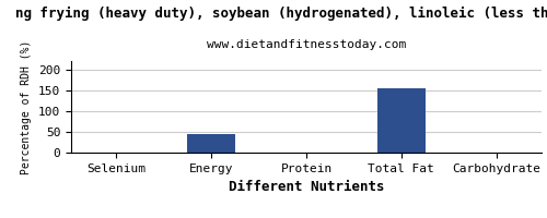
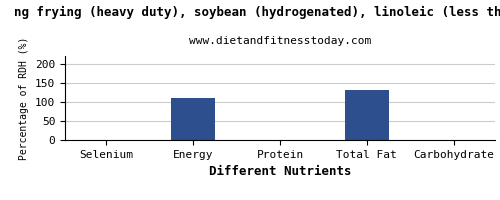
Energy: 45 -> 110
Total Fat: 155 -> 130
